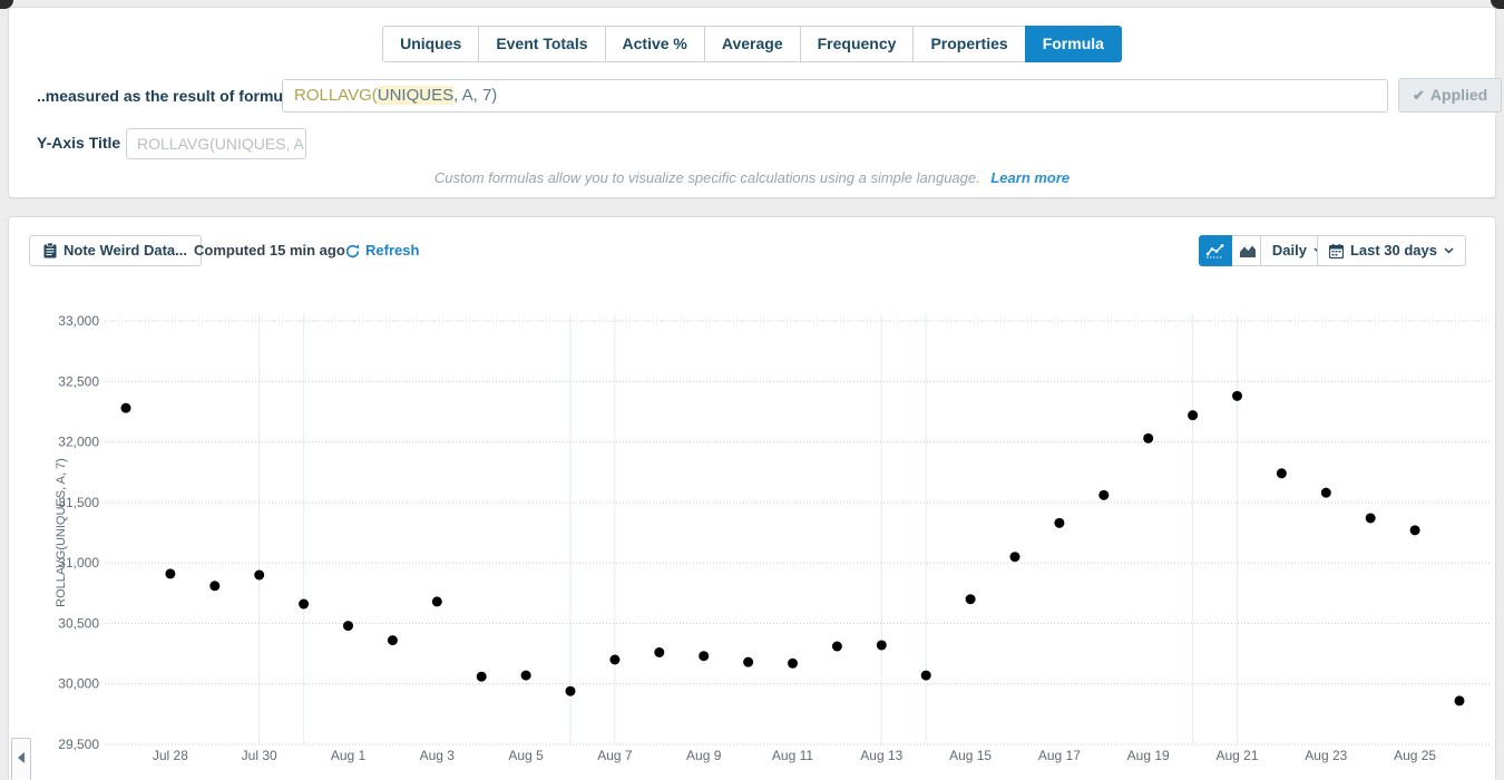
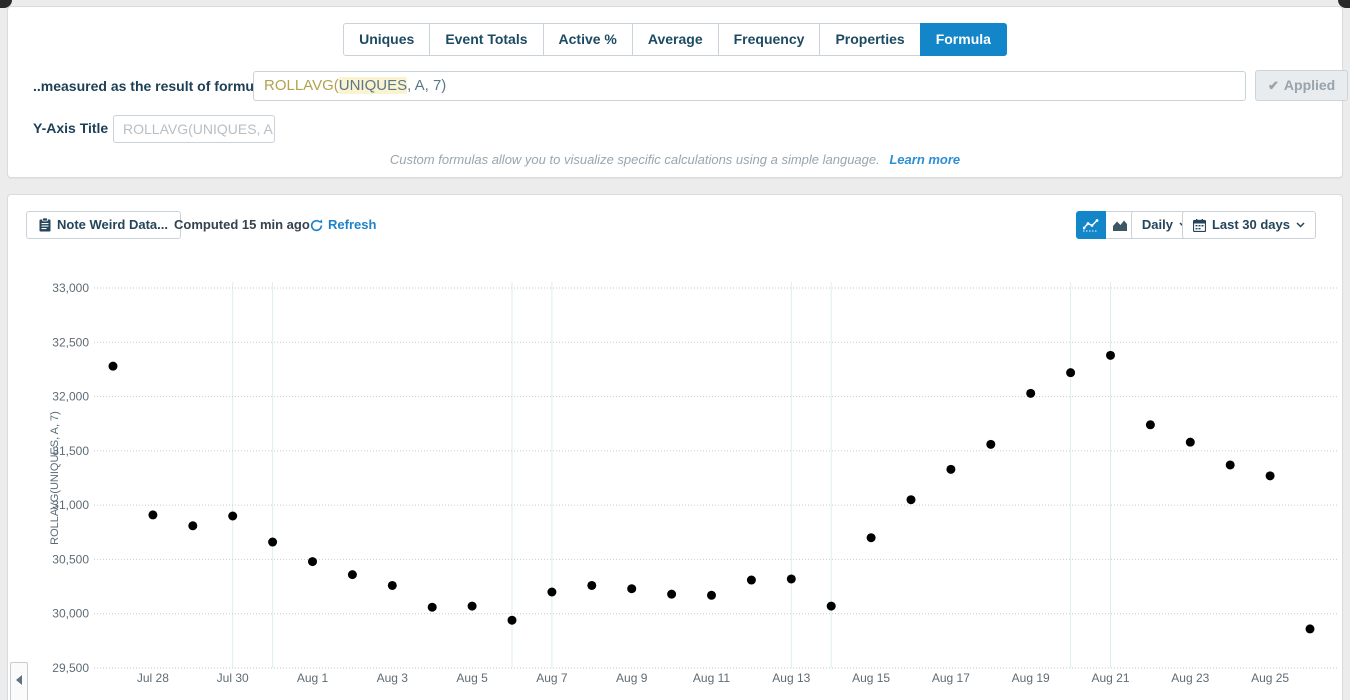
Aug 3: 30680 -> 30260
